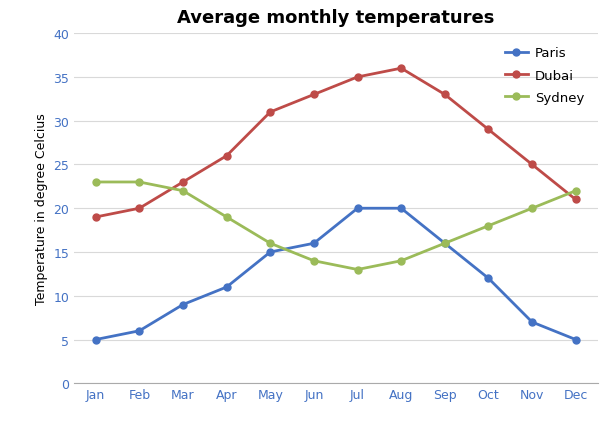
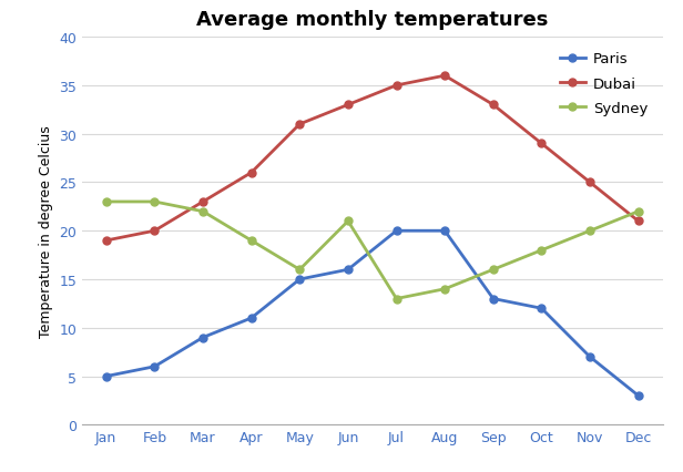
Sydney/Jun: 14 -> 21
Paris/Sep: 16 -> 13
Paris/Dec: 5 -> 3
